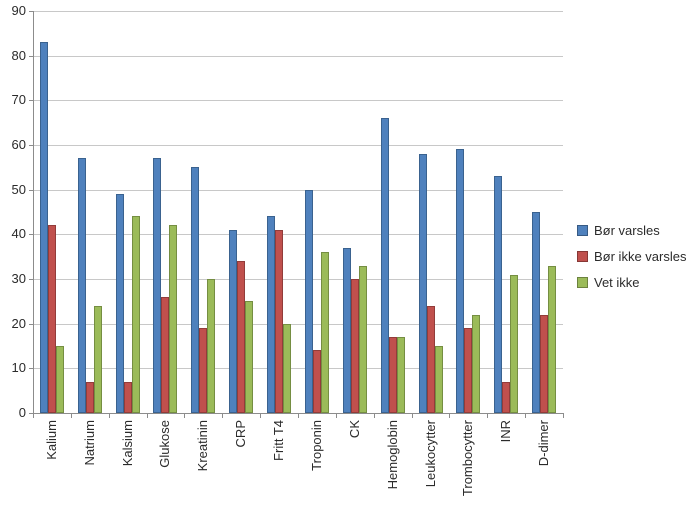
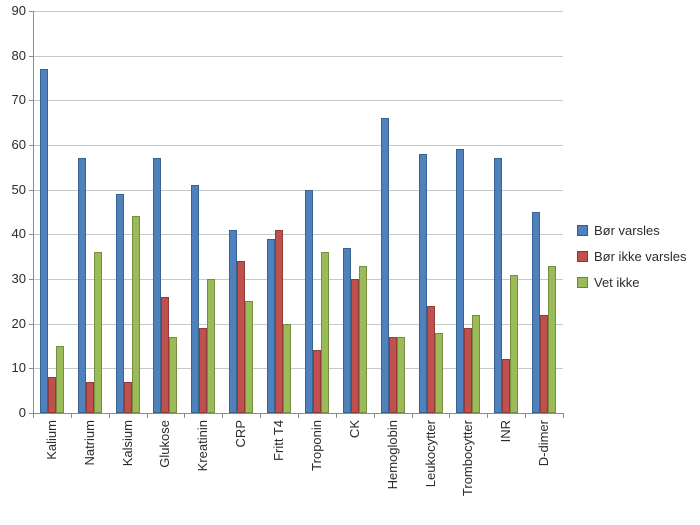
Bør varsles/Kalium: 83 -> 77
Bør ikke varsles/Kalium: 42 -> 8
Vet ikke/Natrium: 24 -> 36
Vet ikke/Glukose: 42 -> 17
Bør varsles/Kreatinin: 55 -> 51
Bør varsles/Fritt T4: 44 -> 39
Vet ikke/Leukocytter: 15 -> 18
Bør varsles/INR: 53 -> 57
Bør ikke varsles/INR: 7 -> 12
